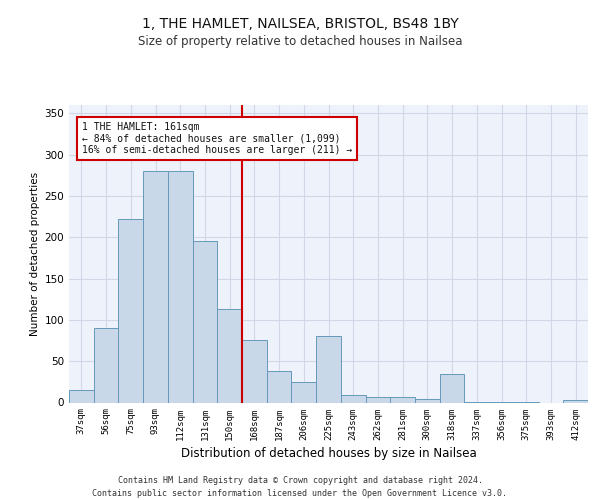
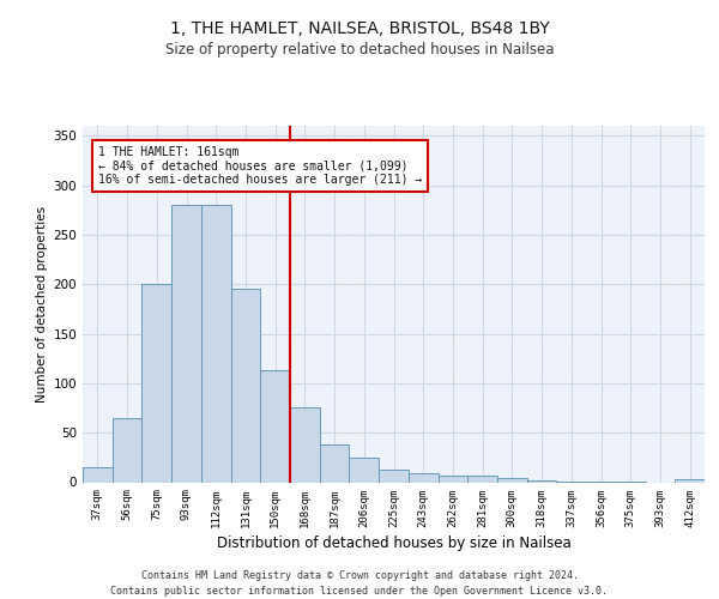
56sqm: 90 -> 65
75sqm: 222 -> 200
225sqm: 80 -> 13
318sqm: 34 -> 2
